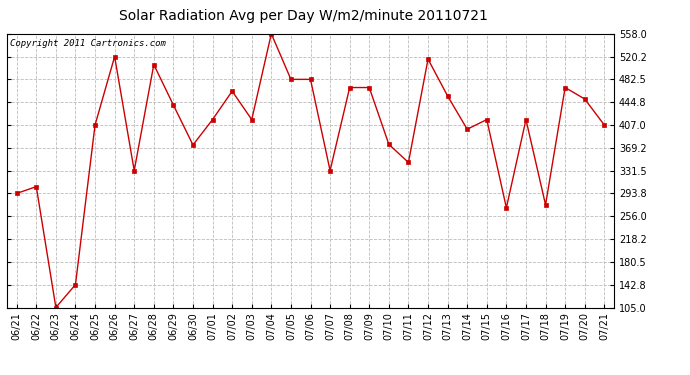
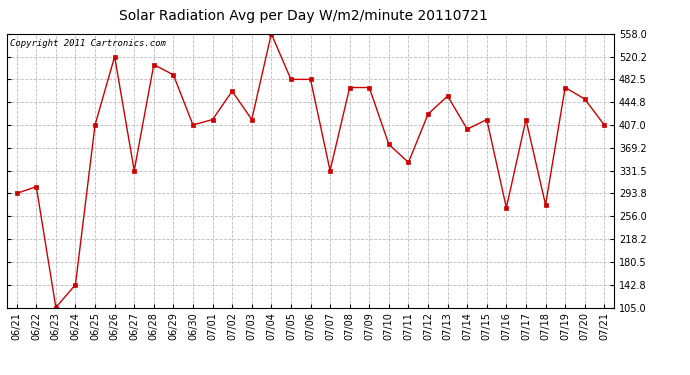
06/29: 440 -> 490
06/30: 374 -> 407
07/12: 516 -> 425
